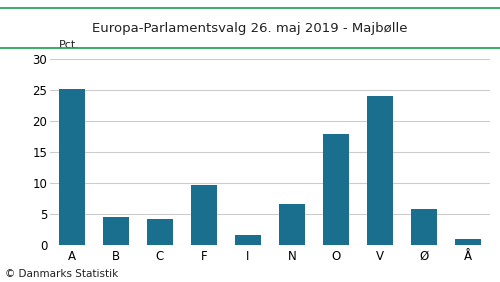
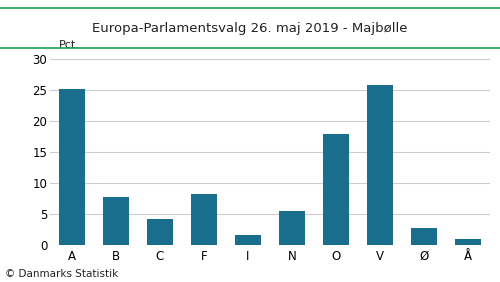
B: 4.5 -> 7.8
F: 9.8 -> 8.2
N: 6.7 -> 5.6
V: 24.0 -> 25.8
Ø: 5.8 -> 2.8
